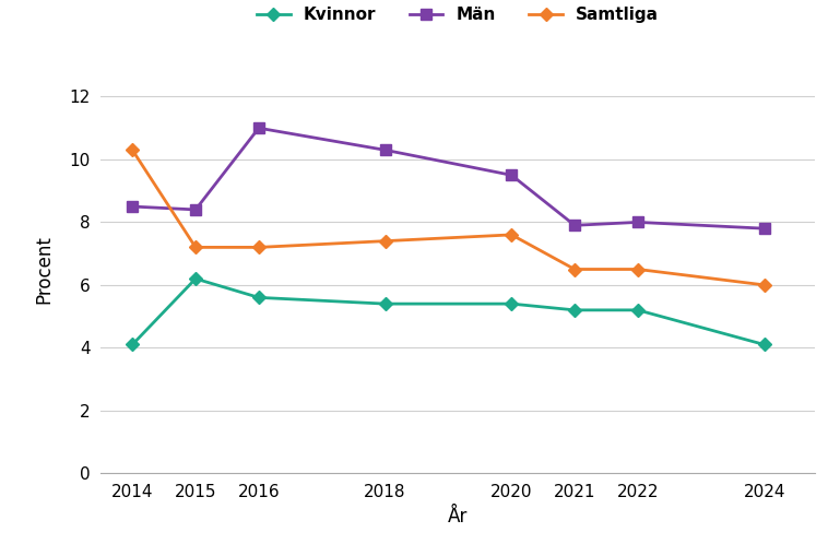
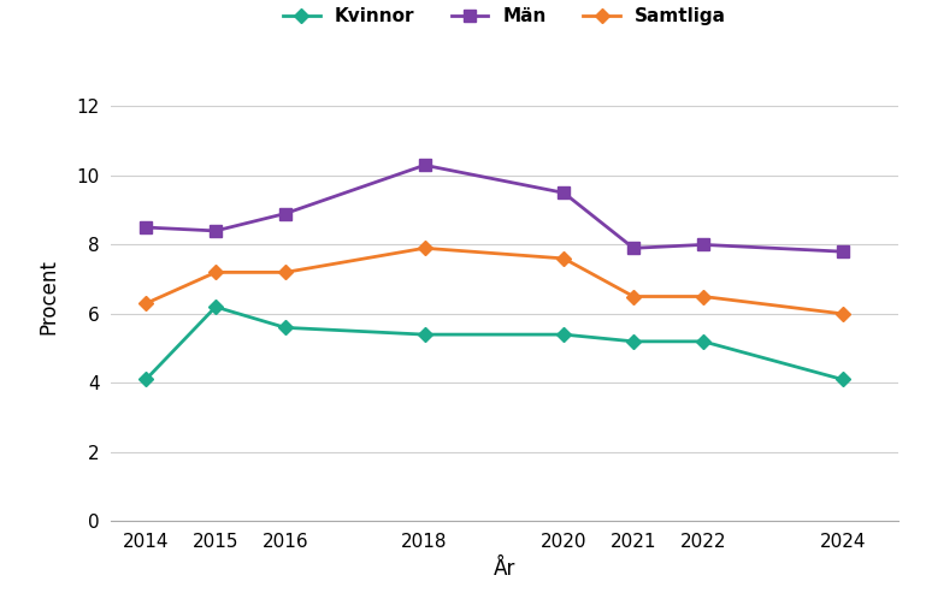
Samtliga/2014: 10.3 -> 6.3
Män/2016: 11.0 -> 8.9
Samtliga/2018: 7.4 -> 7.9
